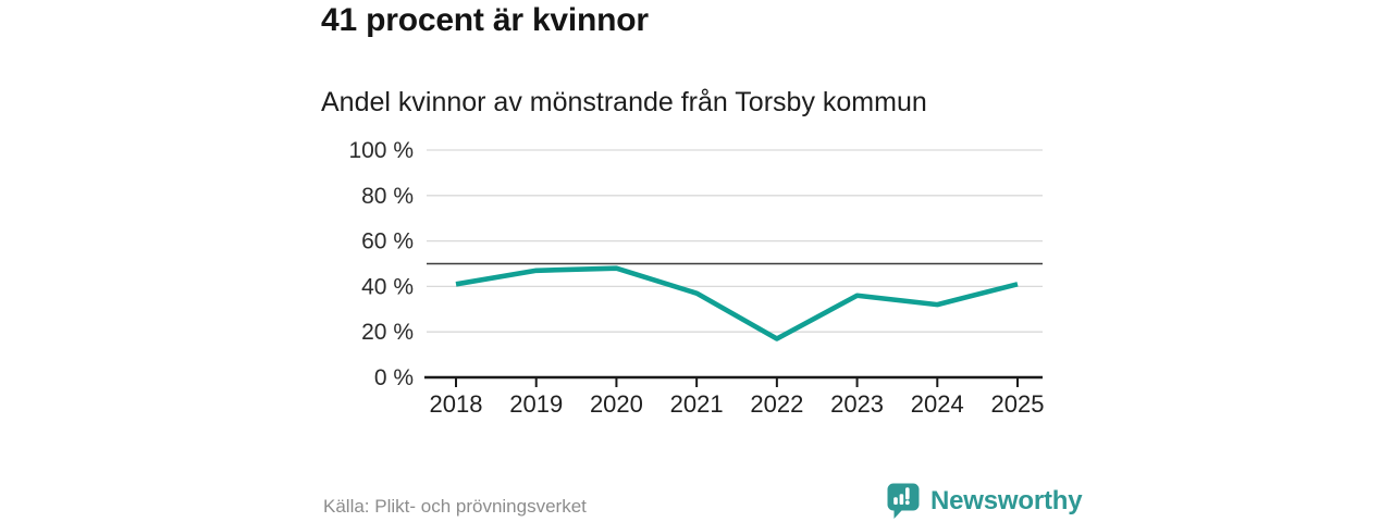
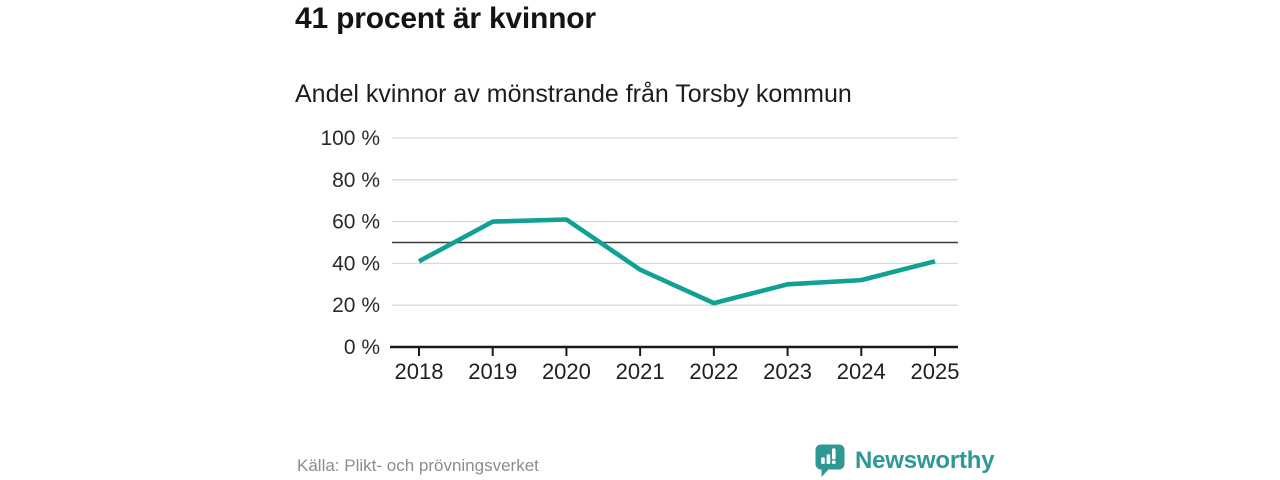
2019: 47% -> 60%
2020: 48% -> 61%
2022: 17% -> 21%
2023: 36% -> 30%
